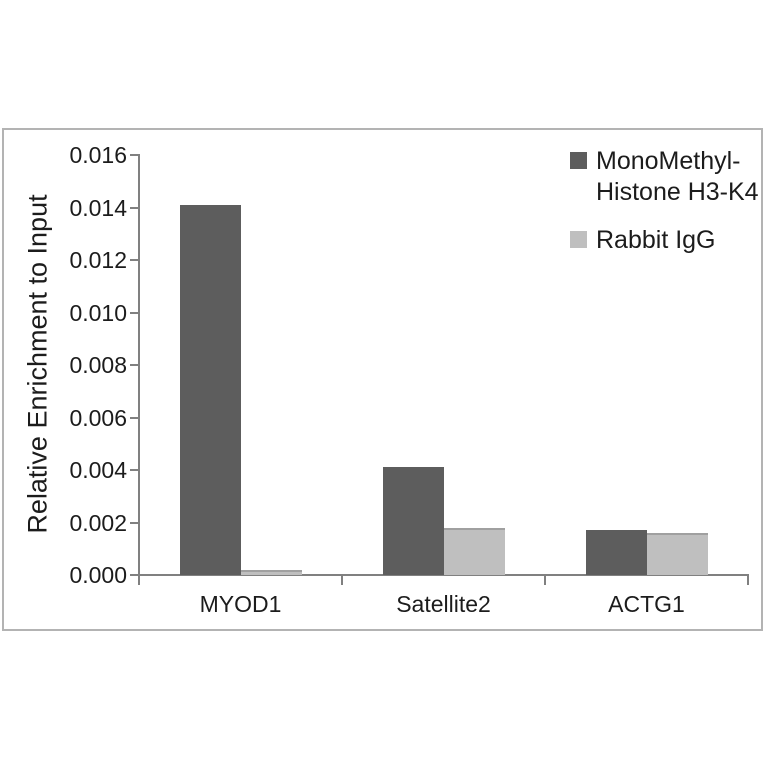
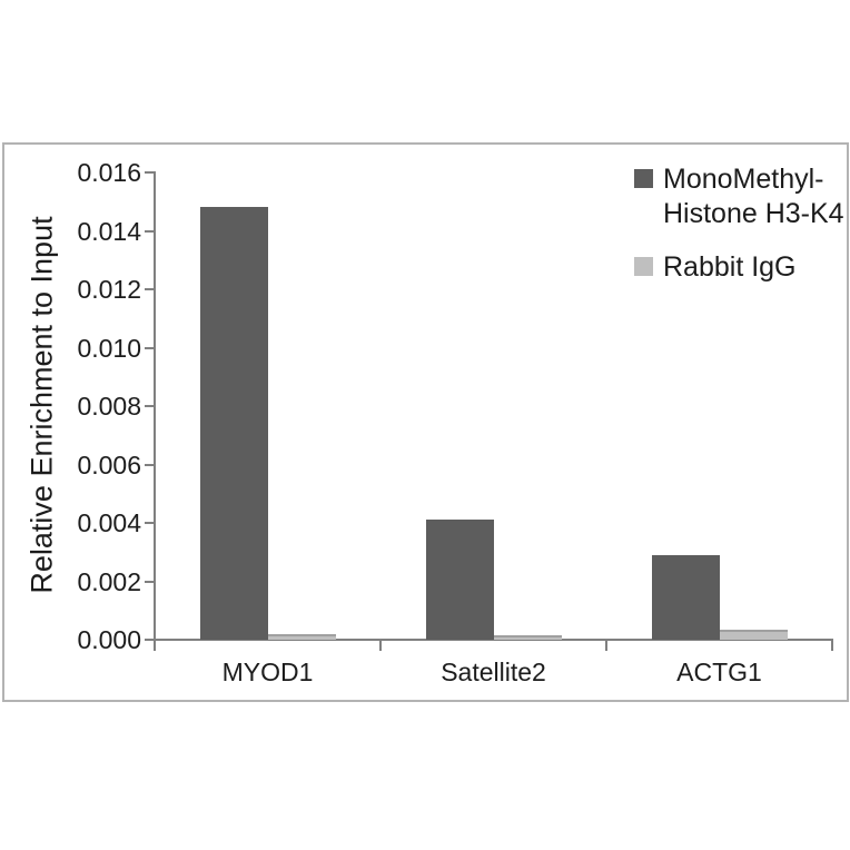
MonoMethyl-Histone H3-K4/MYOD1: 0.0141 -> 0.0148
Rabbit IgG/Satellite2: 0.0018 -> 0.0001
MonoMethyl-Histone H3-K4/ACTG1: 0.0017 -> 0.0029
Rabbit IgG/ACTG1: 0.0016 -> 0.0003
